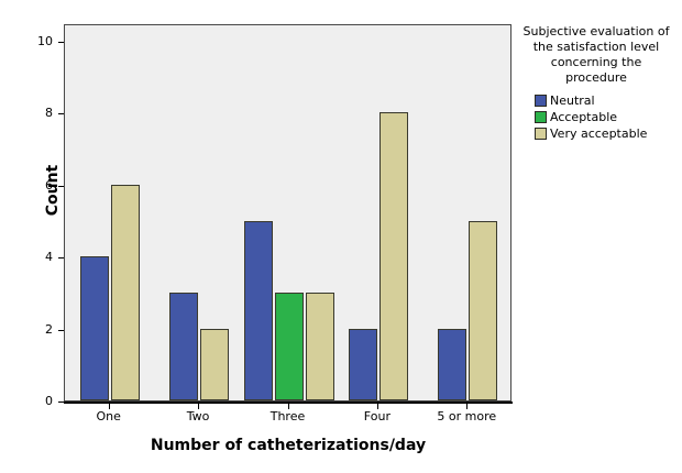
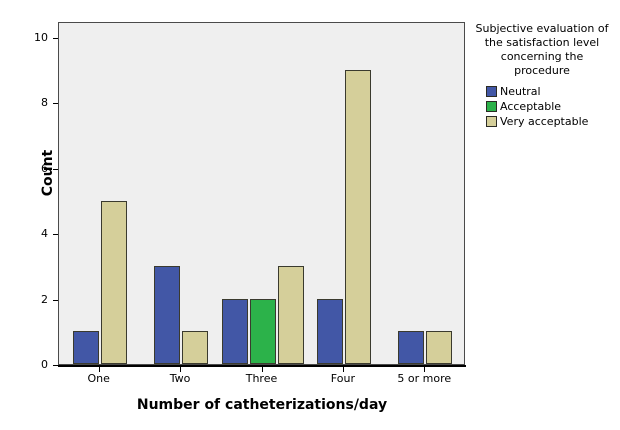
Neutral/One: 4 -> 1
Very acceptable/One: 6 -> 5
Very acceptable/Two: 2 -> 1
Neutral/Three: 5 -> 2
Acceptable/Three: 3 -> 2
Very acceptable/Four: 8 -> 9
Neutral/5 or more: 2 -> 1
Very acceptable/5 or more: 5 -> 1
